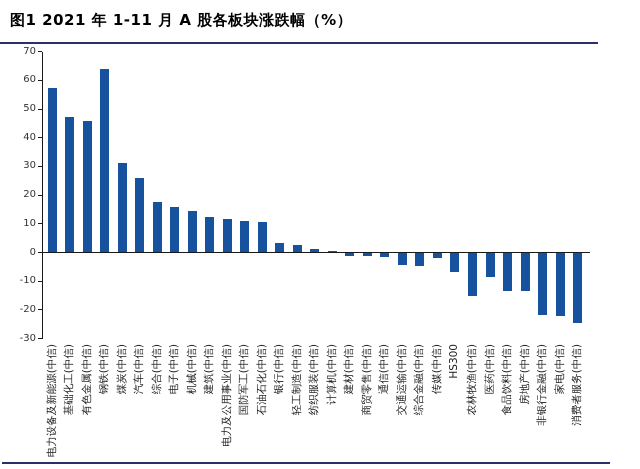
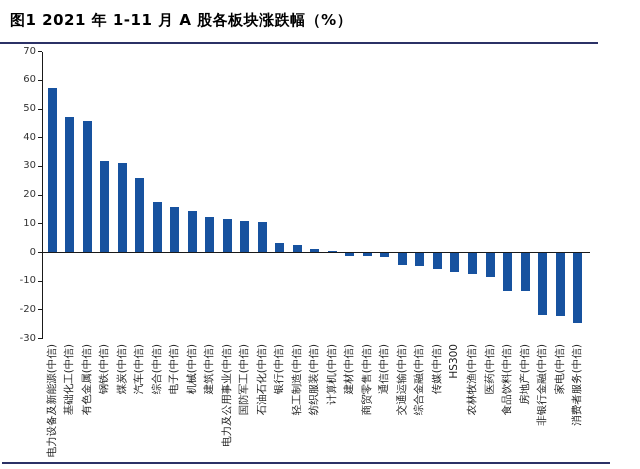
钢铁(中信): 64 -> 32
传媒(中信): -2 -> -6
农林牧渔(中信): -15 -> -8
